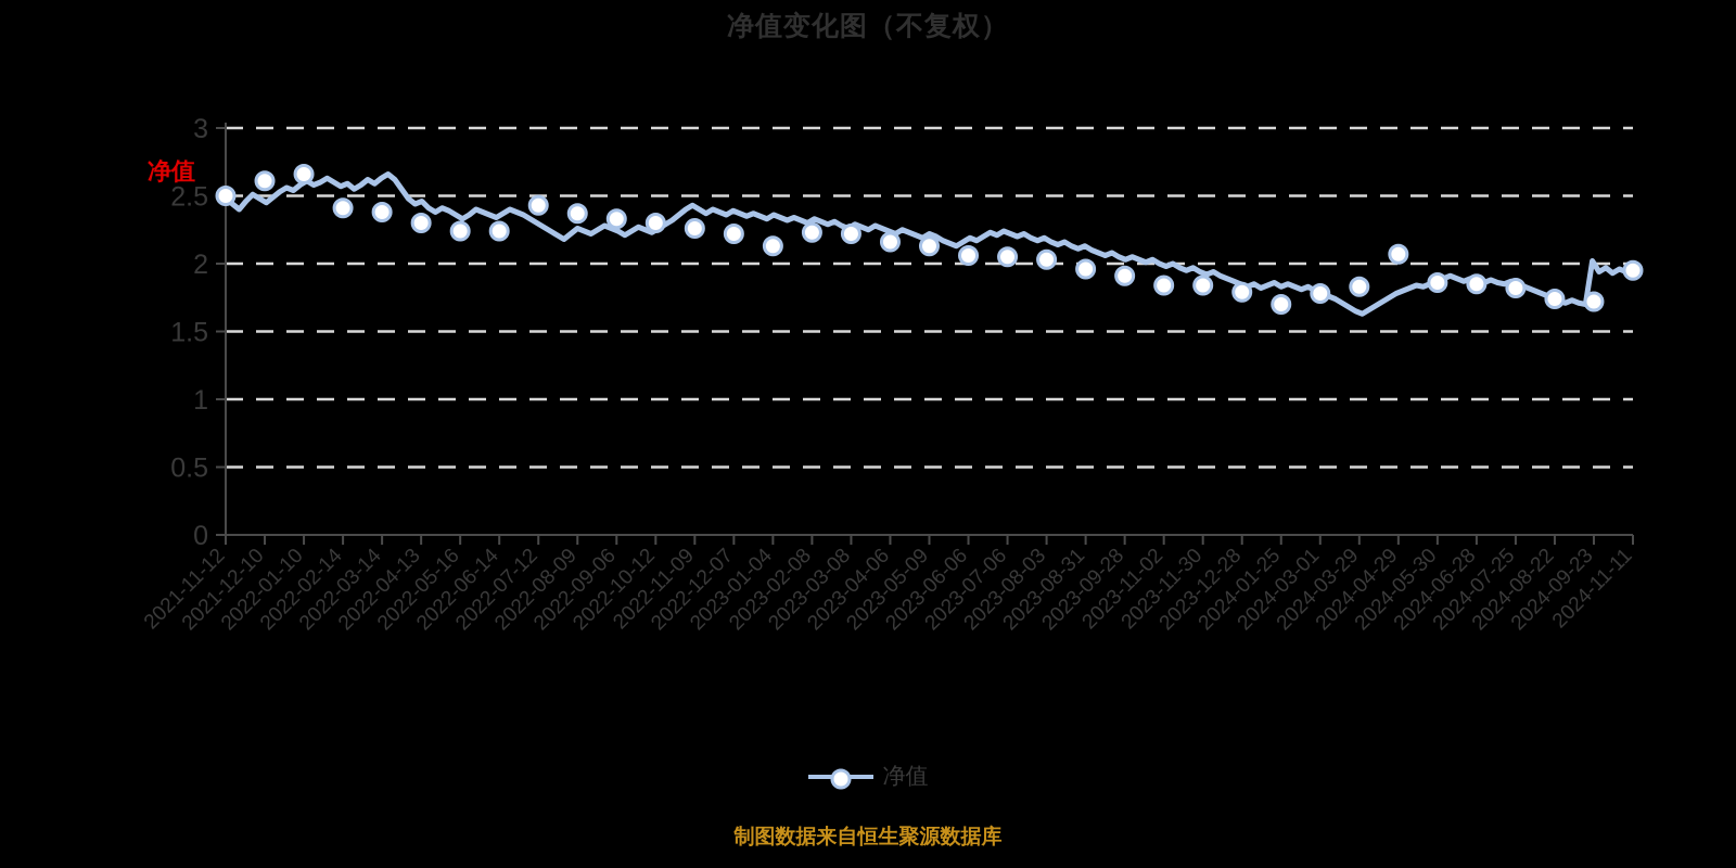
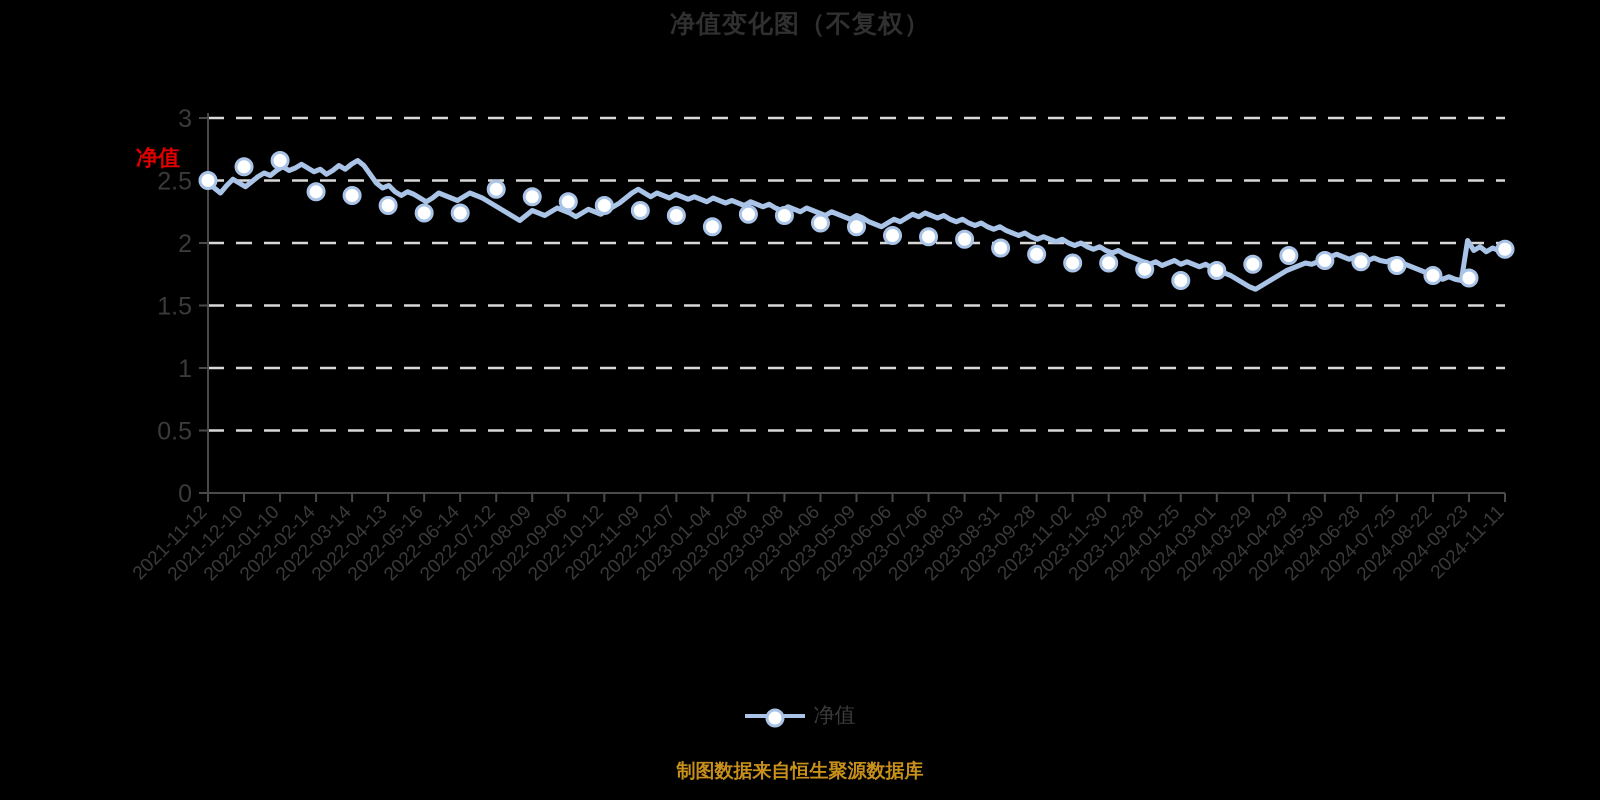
2024-04-29: 2.07 -> 1.90
